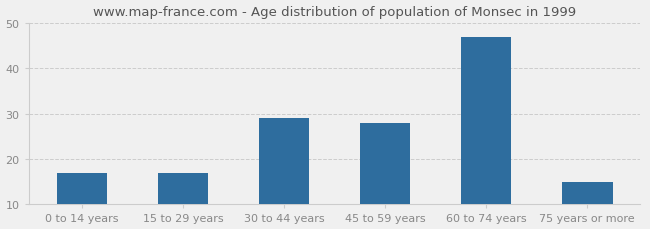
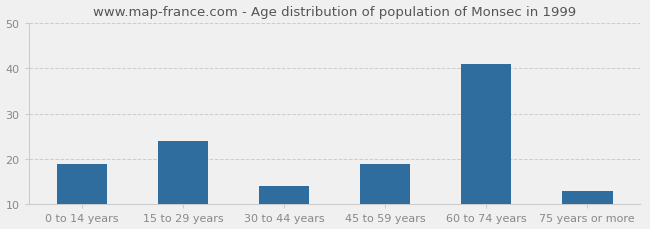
0 to 14 years: 17 -> 19
15 to 29 years: 17 -> 24
30 to 44 years: 29 -> 14
45 to 59 years: 28 -> 19
60 to 74 years: 47 -> 41
75 years or more: 15 -> 13
